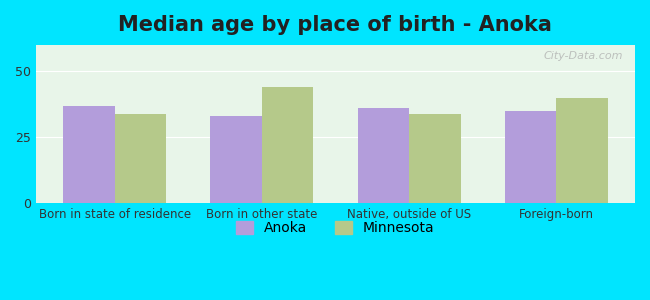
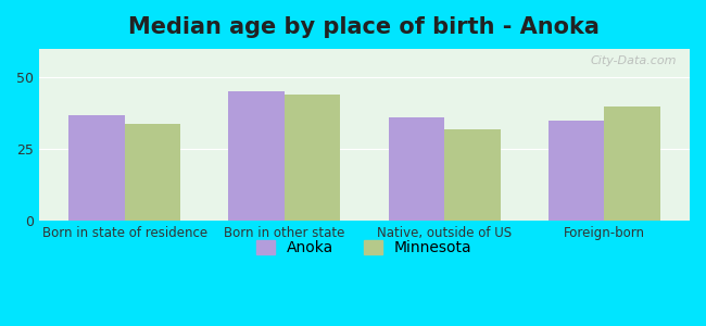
Anoka/Born in other state: 33 -> 45
Minnesota/Native, outside of US: 34 -> 32
